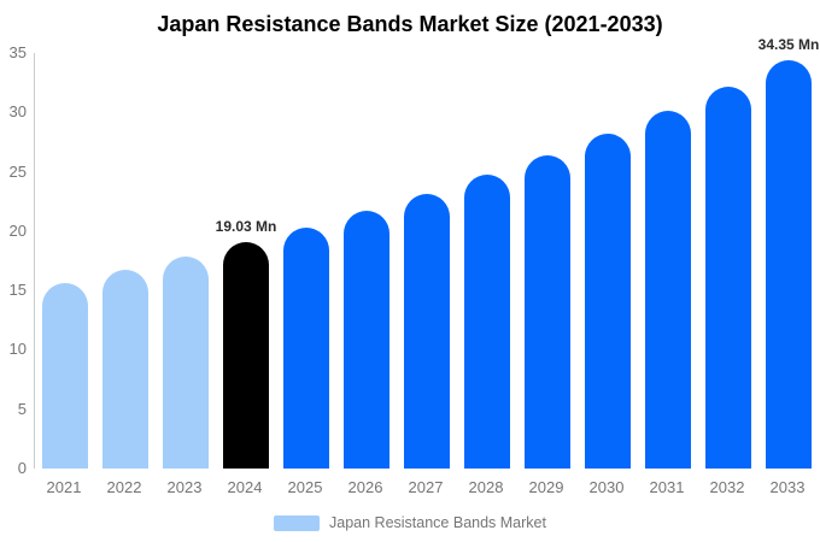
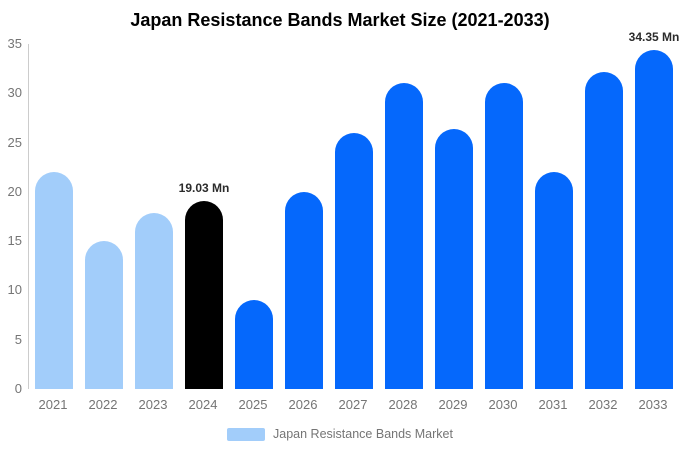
2021: 16 -> 22
2022: 17 -> 15
2025: 20 -> 9
2026: 22 -> 20
2027: 23 -> 26
2028: 25 -> 31
2030: 28 -> 31
2031: 30 -> 22
